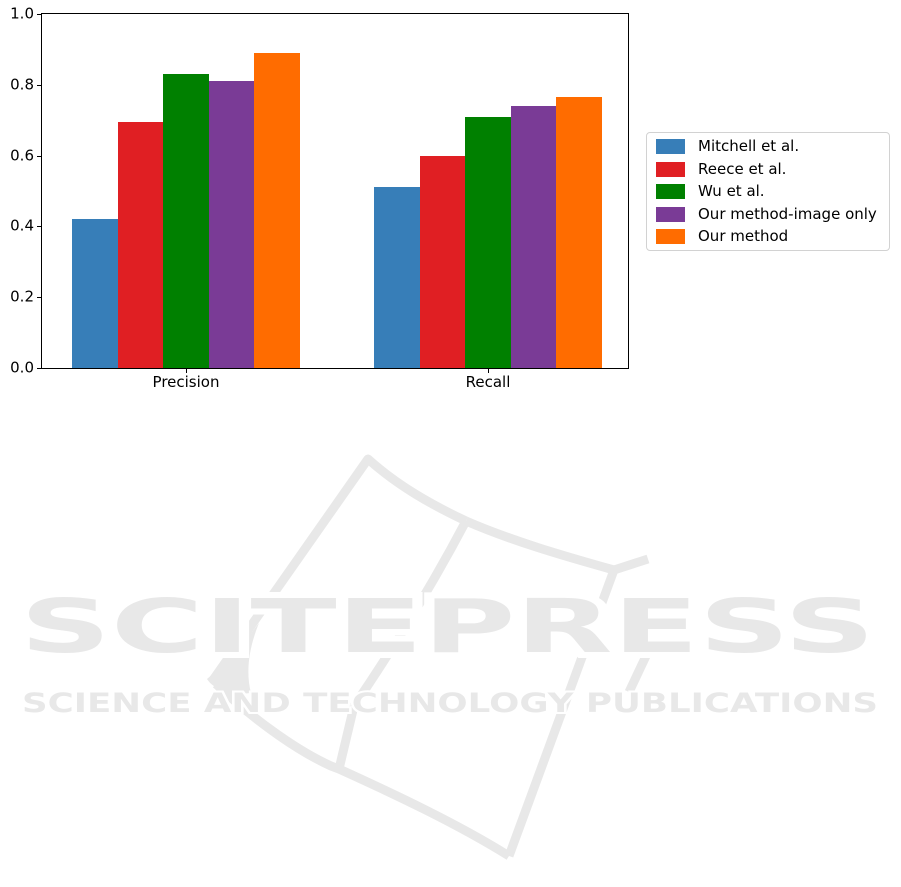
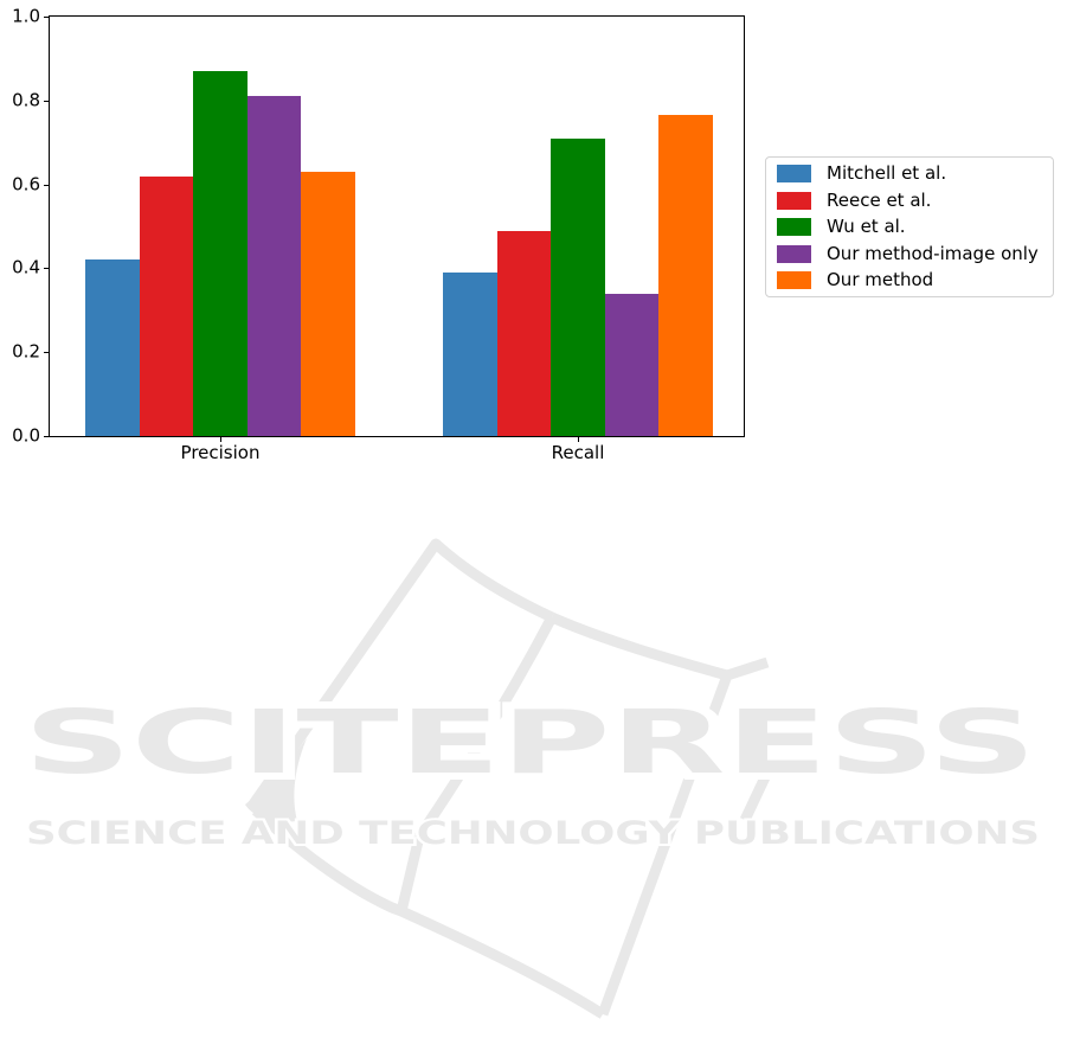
Reece et al./Precision: 0.69 -> 0.62
Wu et al./Precision: 0.83 -> 0.87
Our method/Precision: 0.89 -> 0.63
Mitchell et al./Recall: 0.51 -> 0.39
Reece et al./Recall: 0.60 -> 0.49
Our method-image only/Recall: 0.74 -> 0.34
